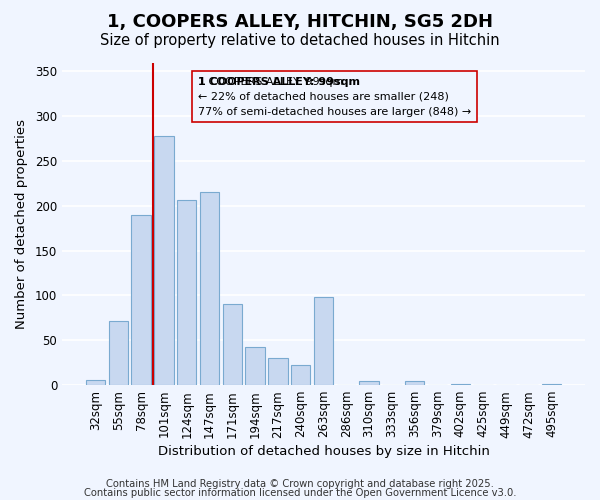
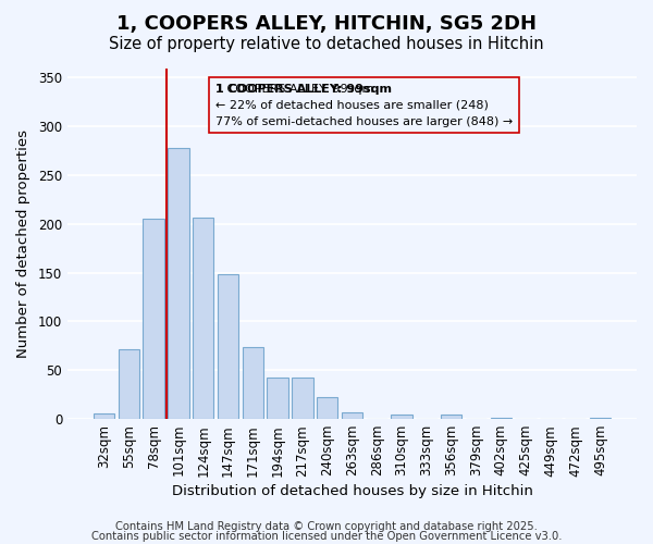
78sqm: 190 -> 205
147sqm: 216 -> 149
171sqm: 90 -> 74
217sqm: 30 -> 42
263sqm: 98 -> 7
